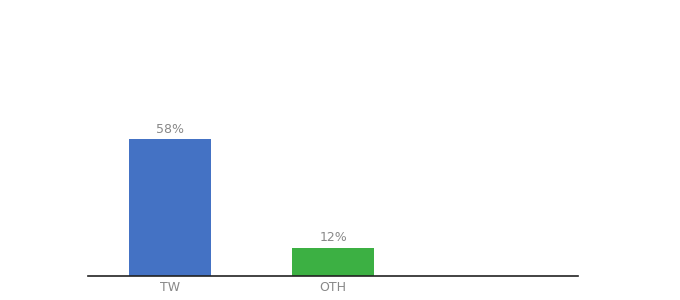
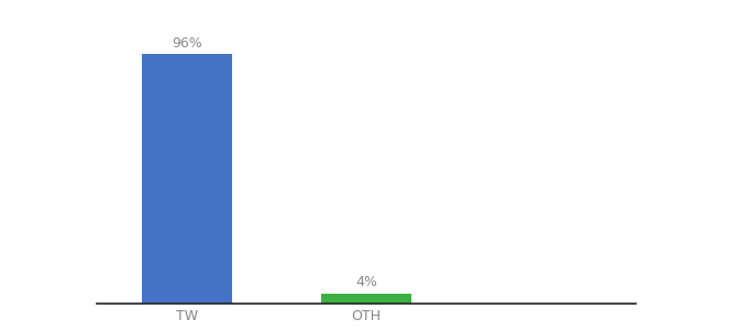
TW: 58% -> 96%
OTH: 12% -> 4%
